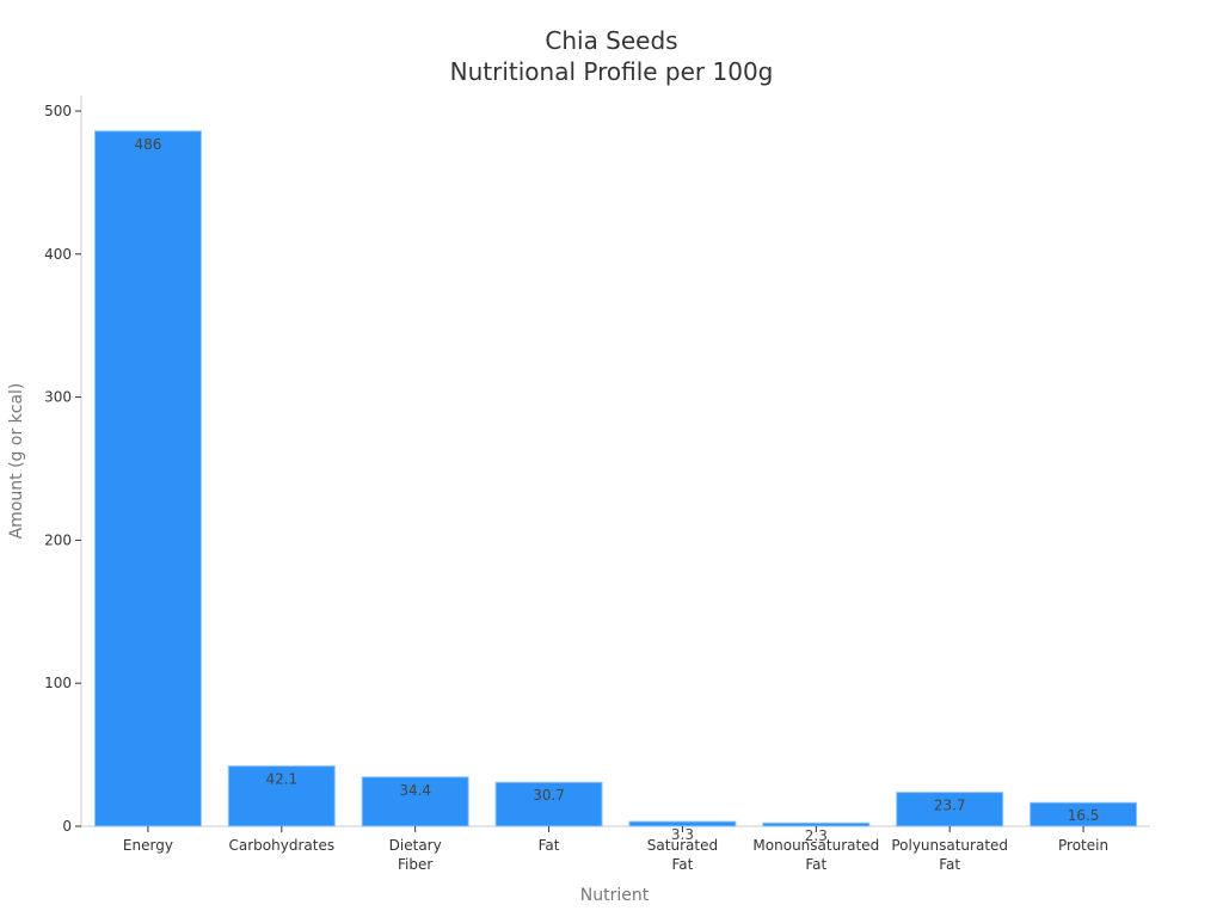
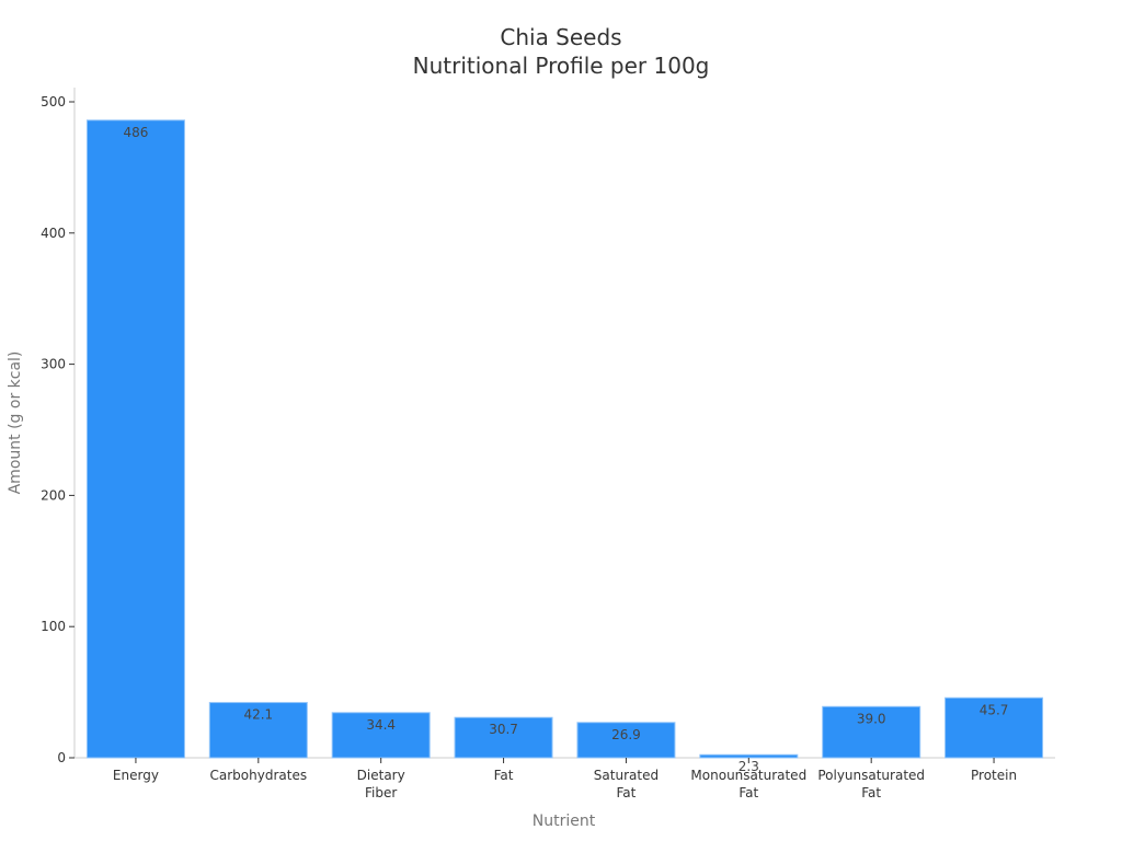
Saturated Fat: 3.3 -> 26.9
Polyunsaturated Fat: 23.7 -> 39.0
Protein: 16.5 -> 45.7
